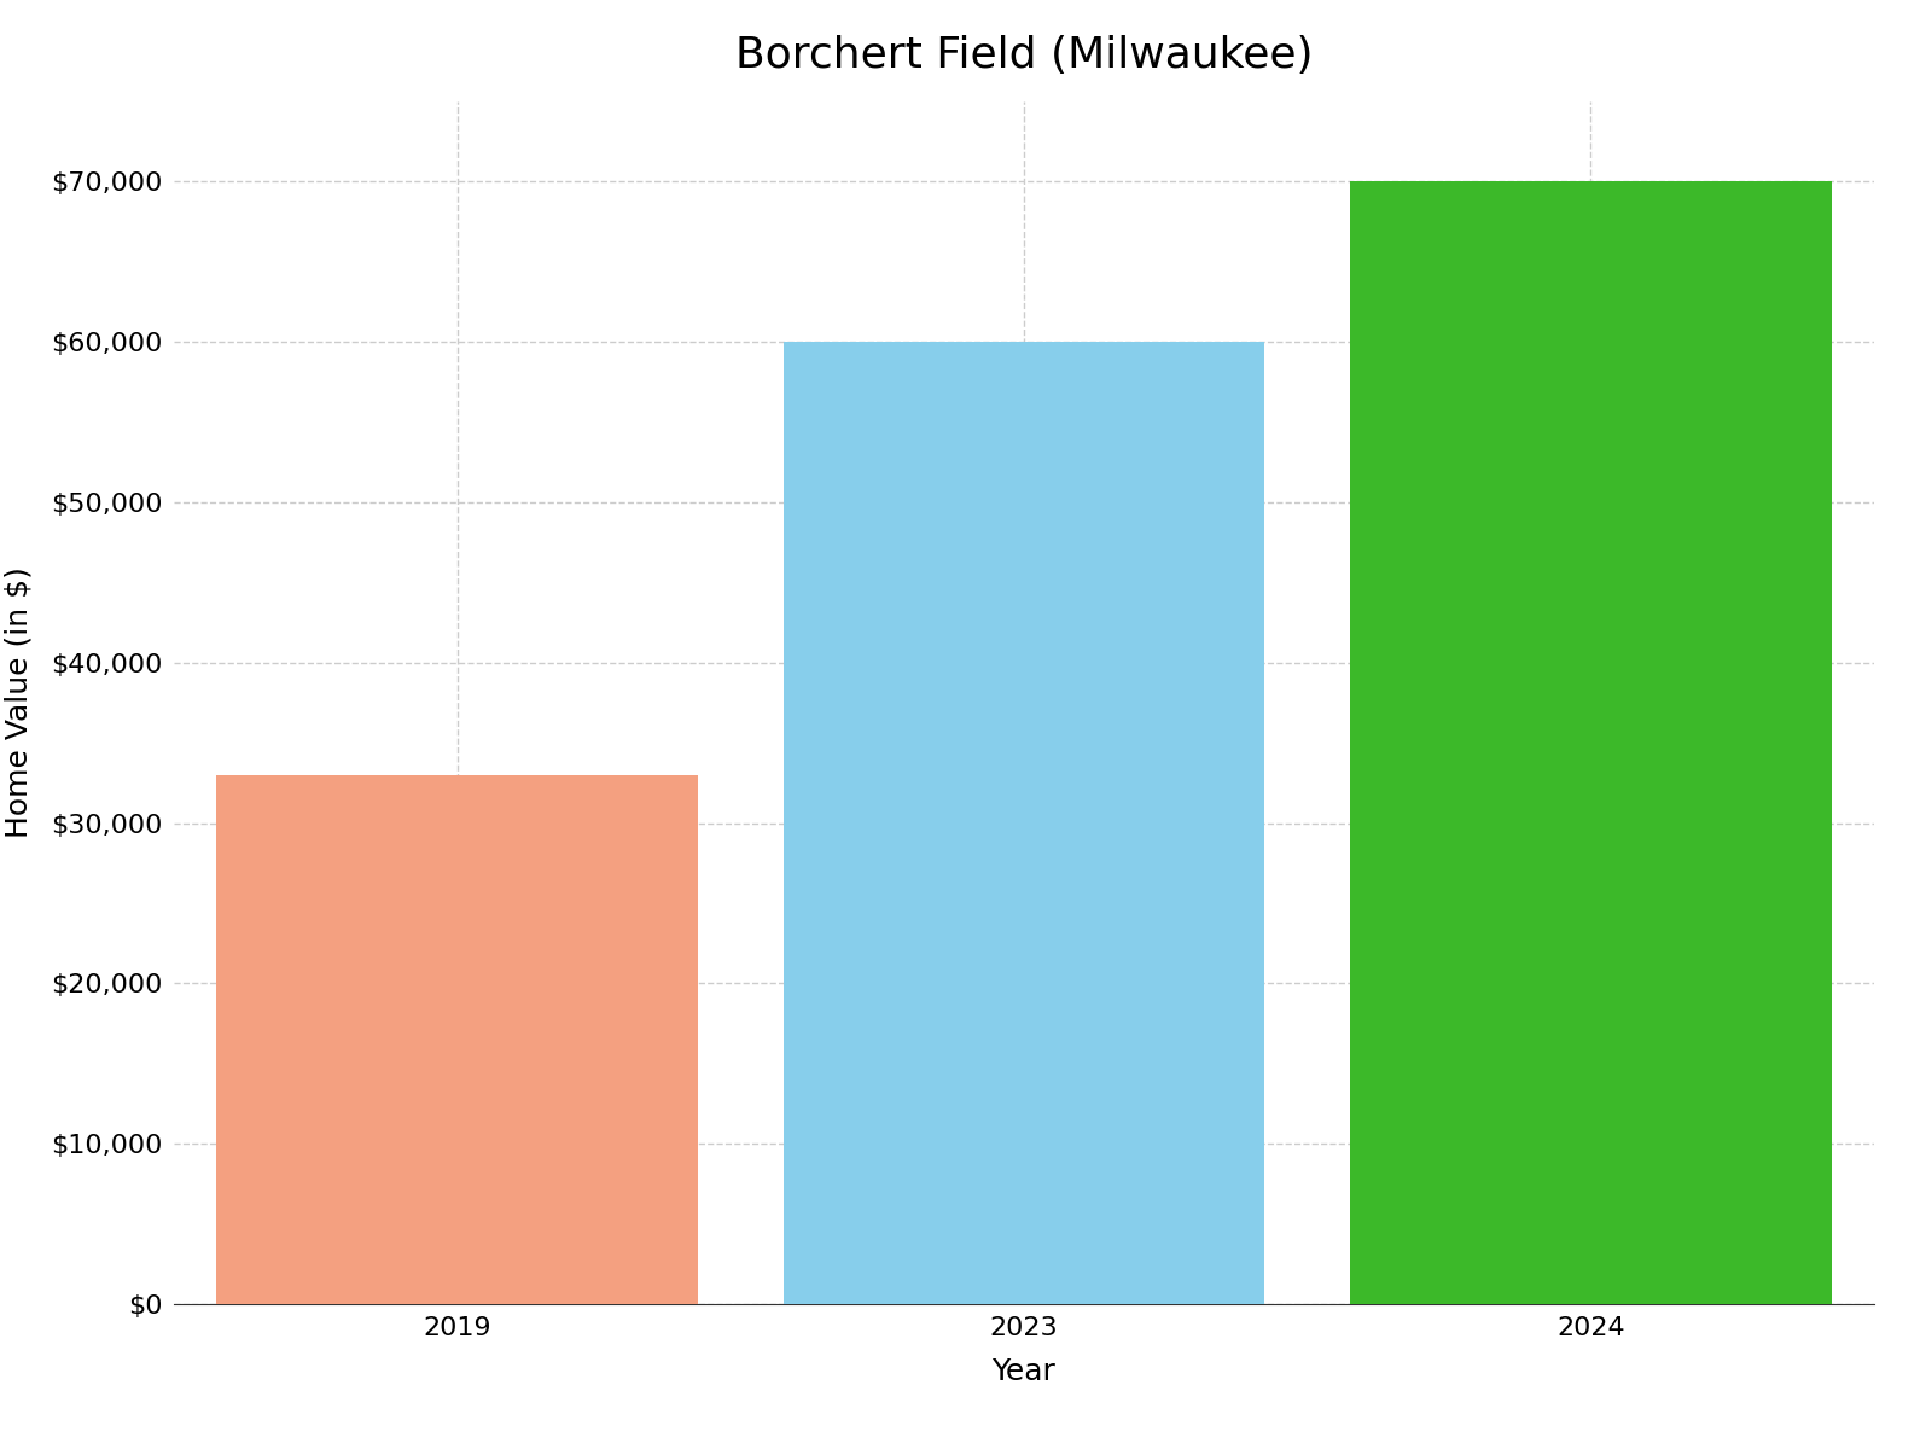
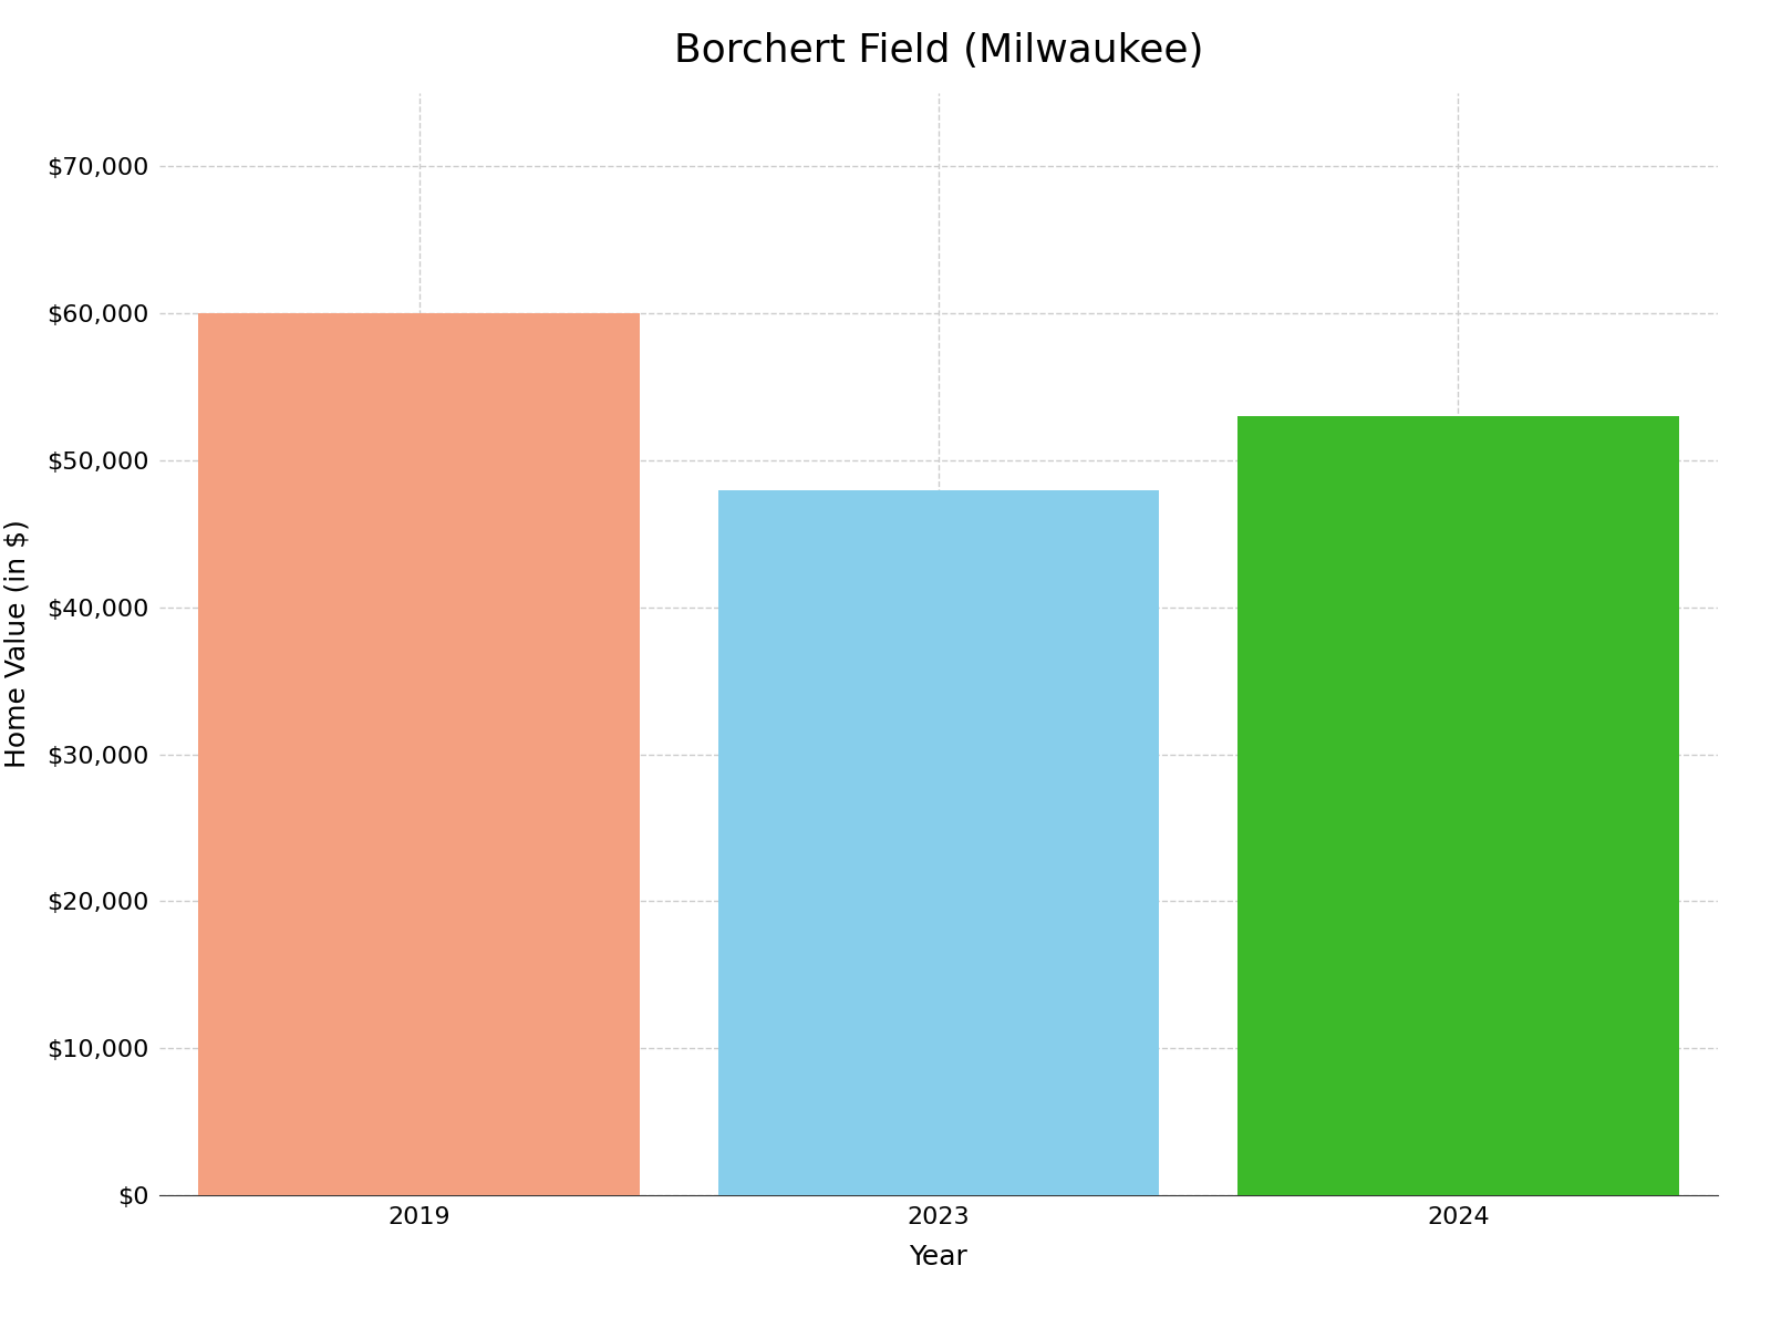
2019: $33,000 -> $60,000
2023: $60,000 -> $48,000
2024: $70,000 -> $53,000
